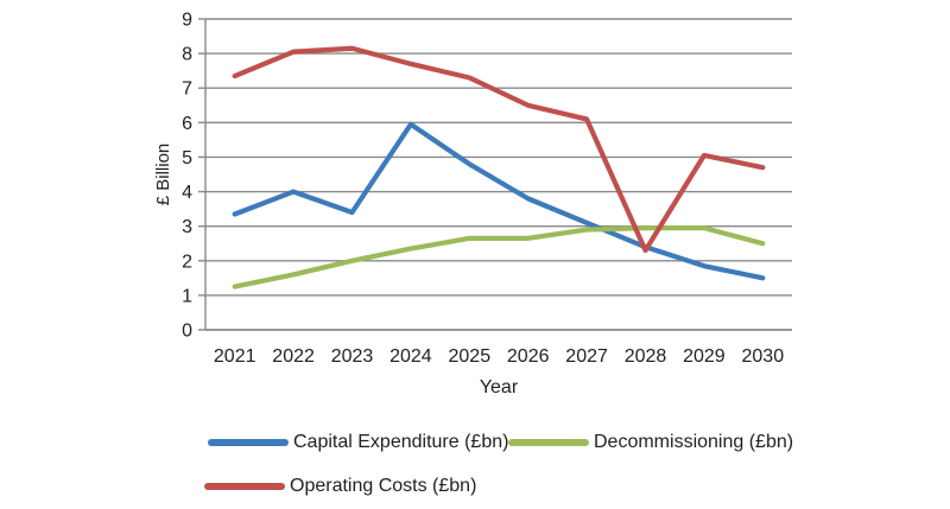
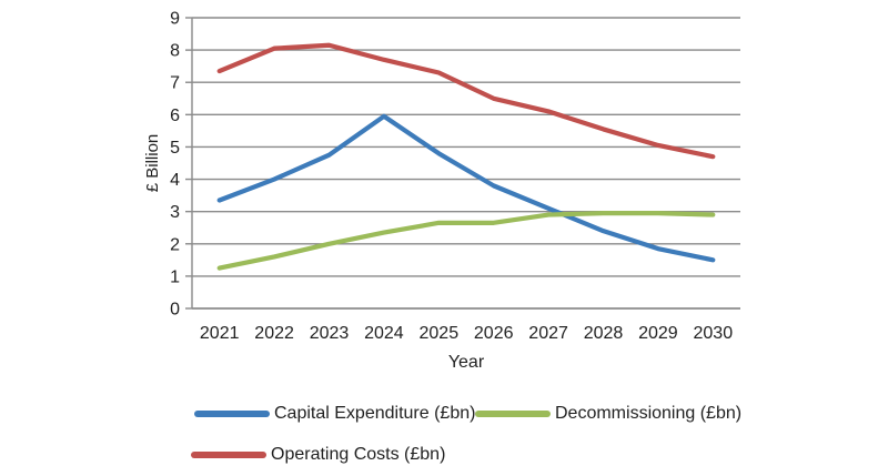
Capital Expenditure (£bn)/2023: 3.4 -> 4.8
Operating Costs (£bn)/2028: 2.3 -> 5.5
Decommissioning (£bn)/2030: 2.5 -> 2.9
